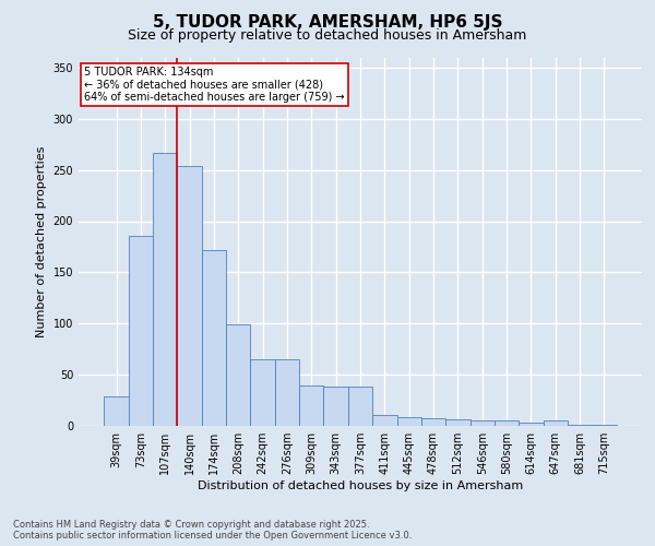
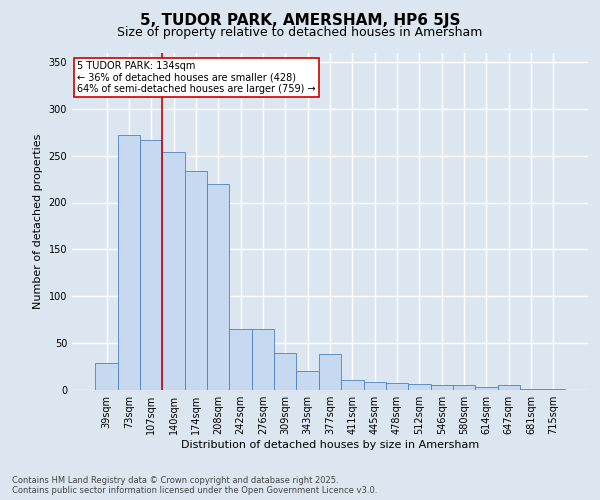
73sqm: 186 -> 272
174sqm: 172 -> 234
208sqm: 99 -> 220
343sqm: 38 -> 20
